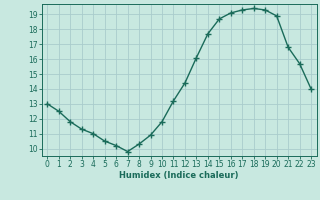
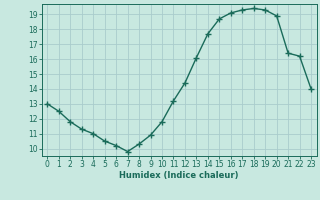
21: 16.8 -> 16.4
22: 15.7 -> 16.2
